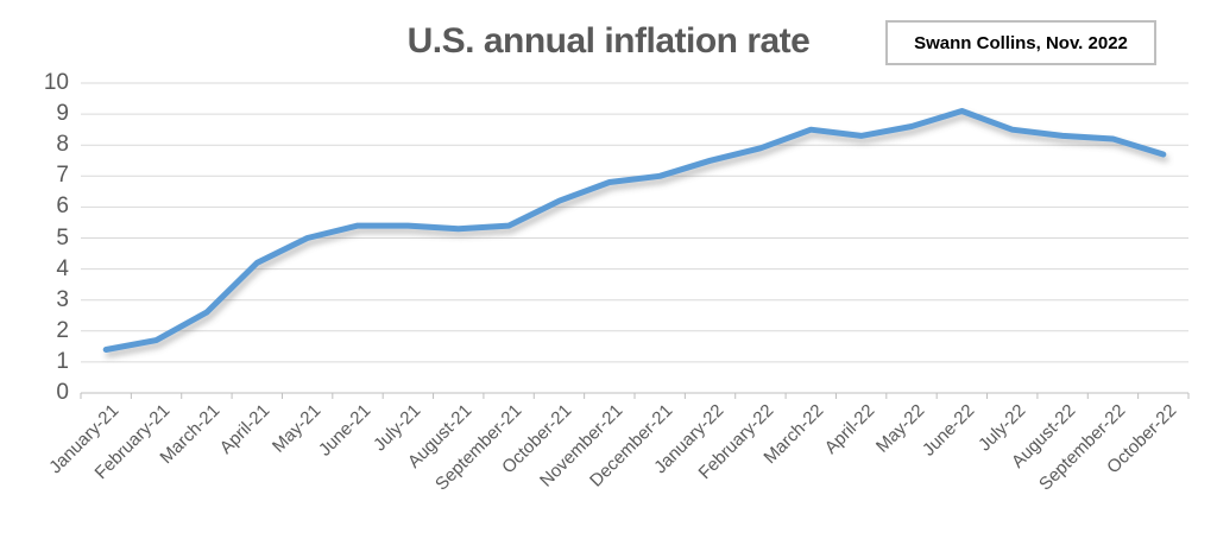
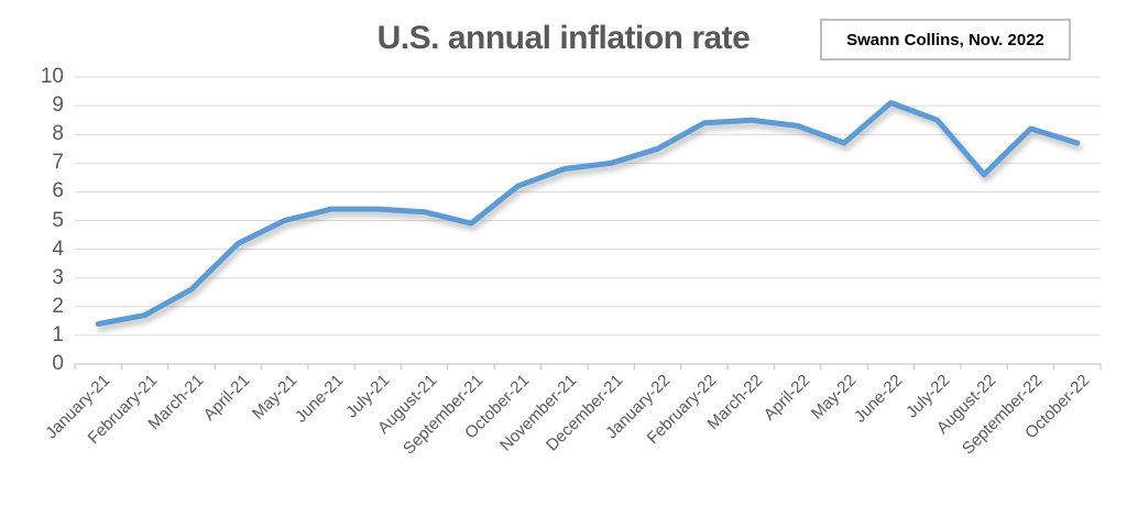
September-21: 5.4 -> 4.9
February-22: 7.9 -> 8.4
May-22: 8.6 -> 7.7
August-22: 8.3 -> 6.6
